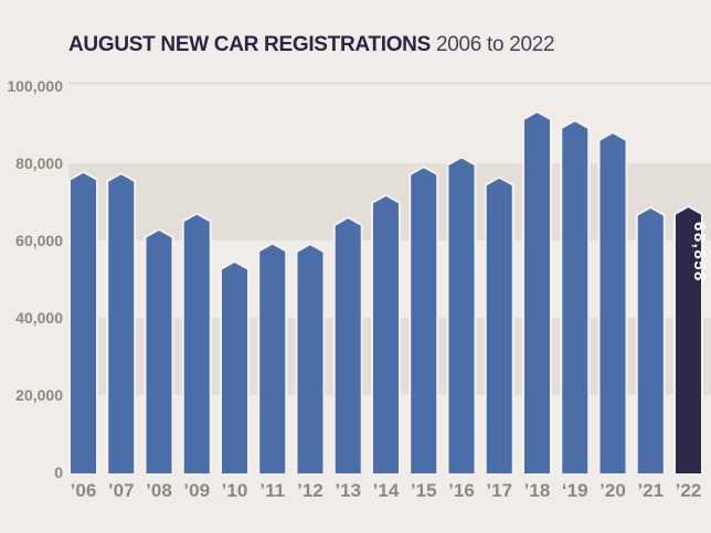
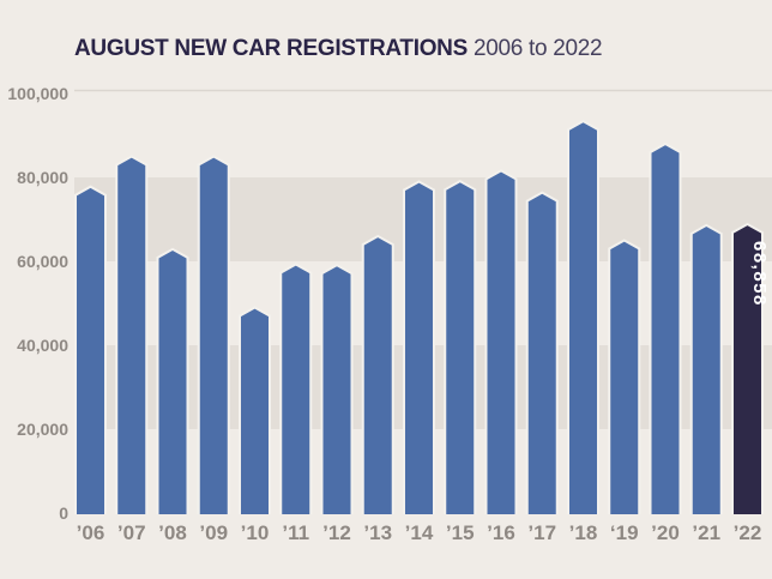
’07: 77000 -> 85000
’09: 67000 -> 85000
’10: 55000 -> 49000
’14: 72000 -> 79000
‘19: 91000 -> 65000
